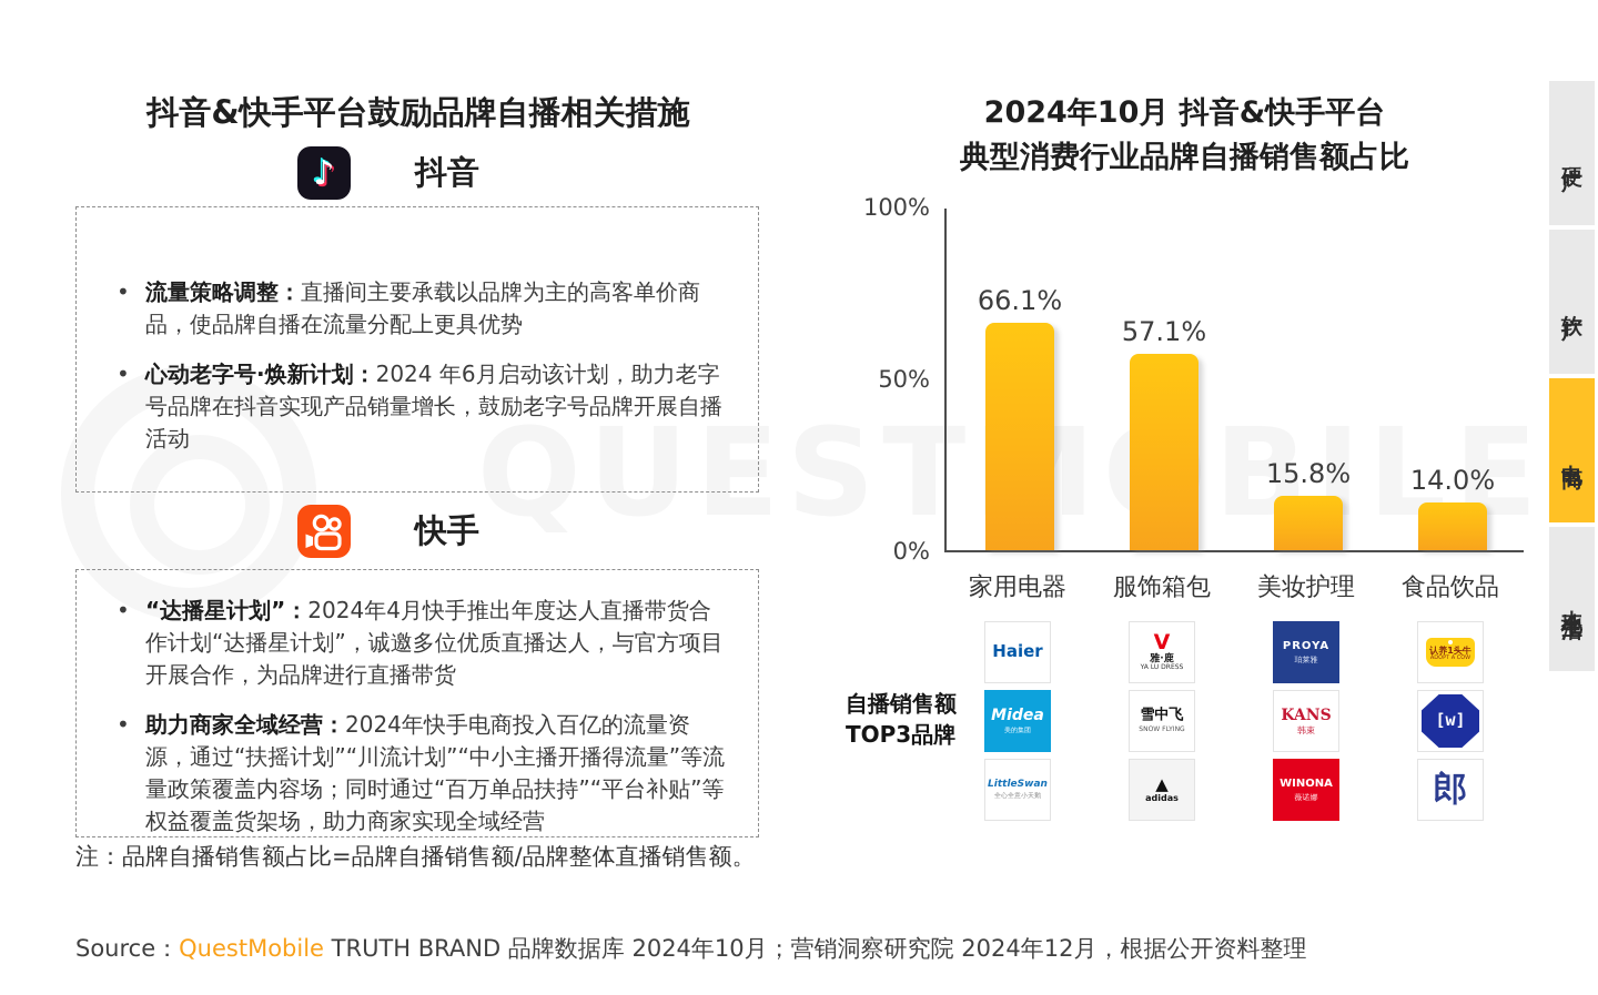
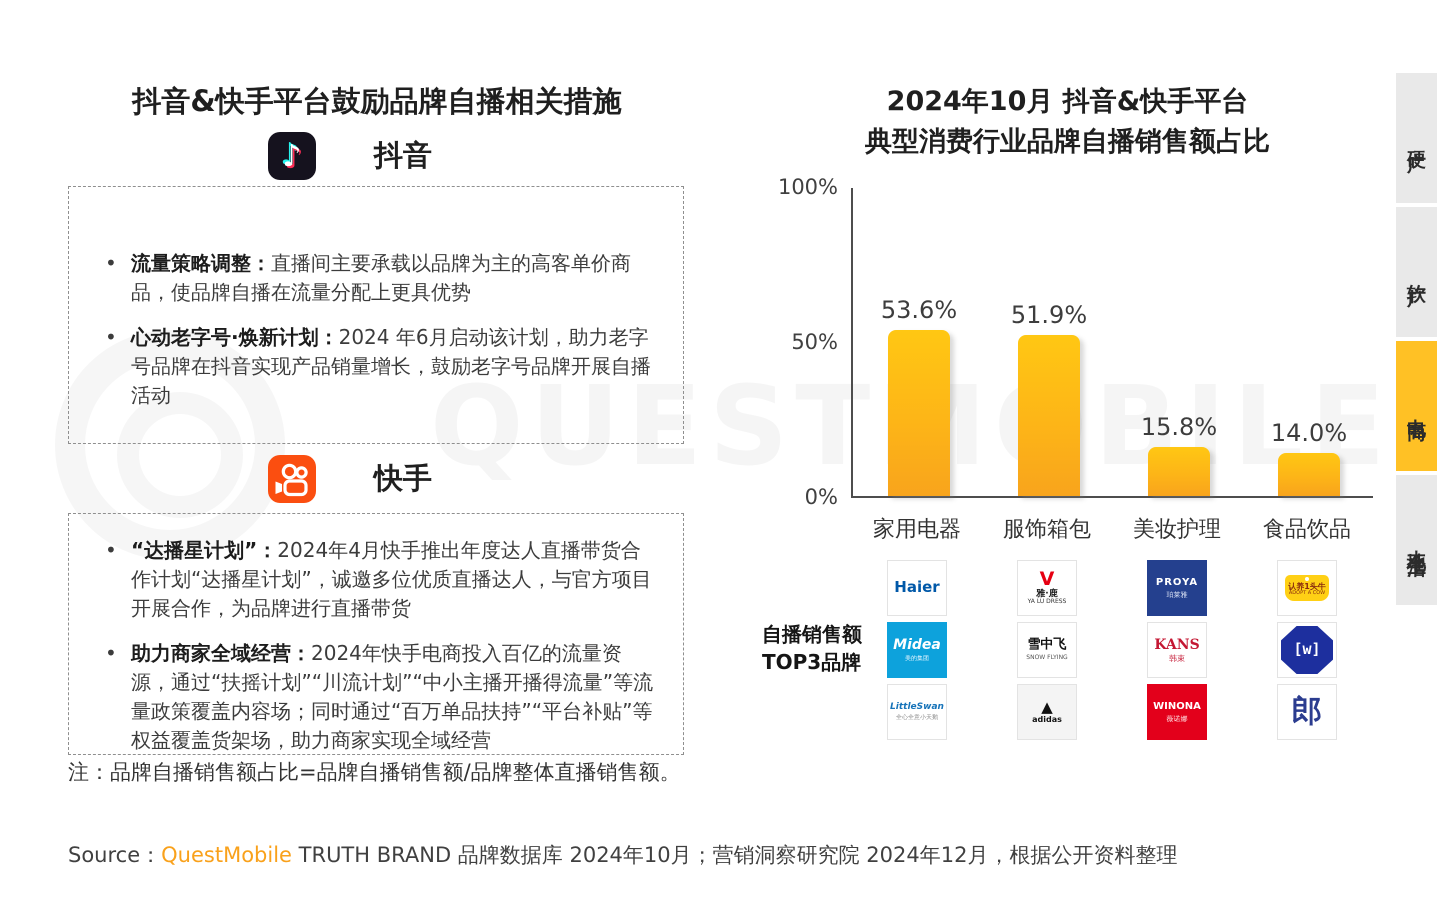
家用电器: 66.1% -> 53.6%
服饰箱包: 57.1% -> 51.9%
